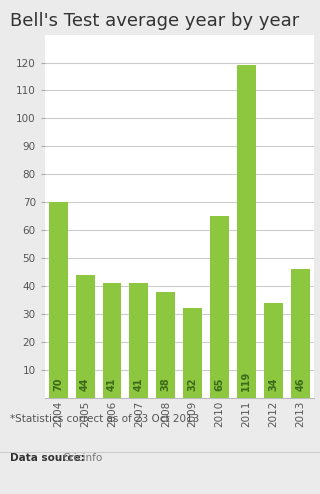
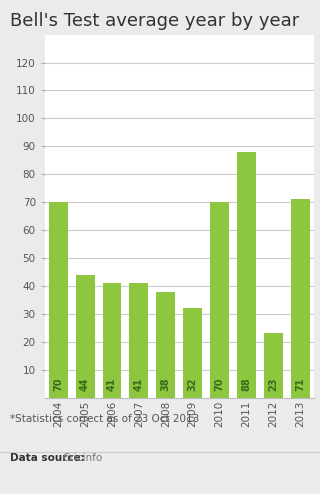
2010: 65 -> 70
2011: 119 -> 88
2012: 34 -> 23
2013: 46 -> 71
